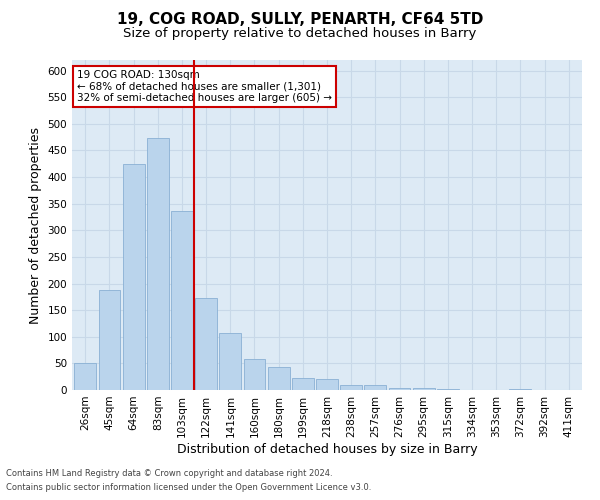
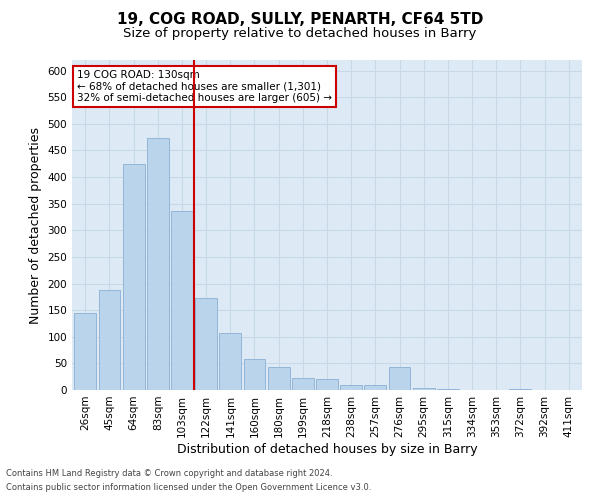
26sqm: 50 -> 144
276sqm: 4 -> 44
